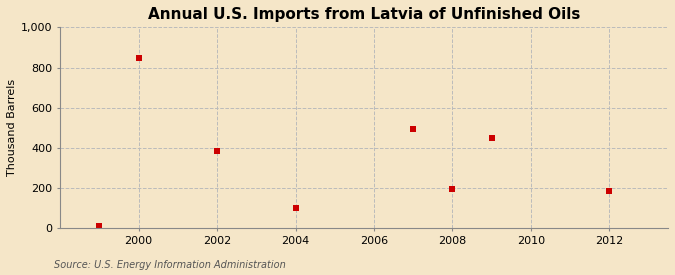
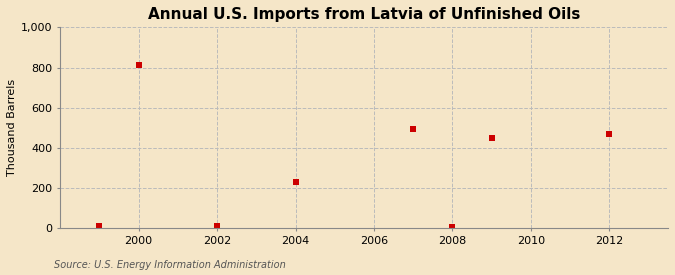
2000: 845 -> 810
2002: 385 -> 10
2004: 100 -> 230
2008: 195 -> 6
2012: 185 -> 470
